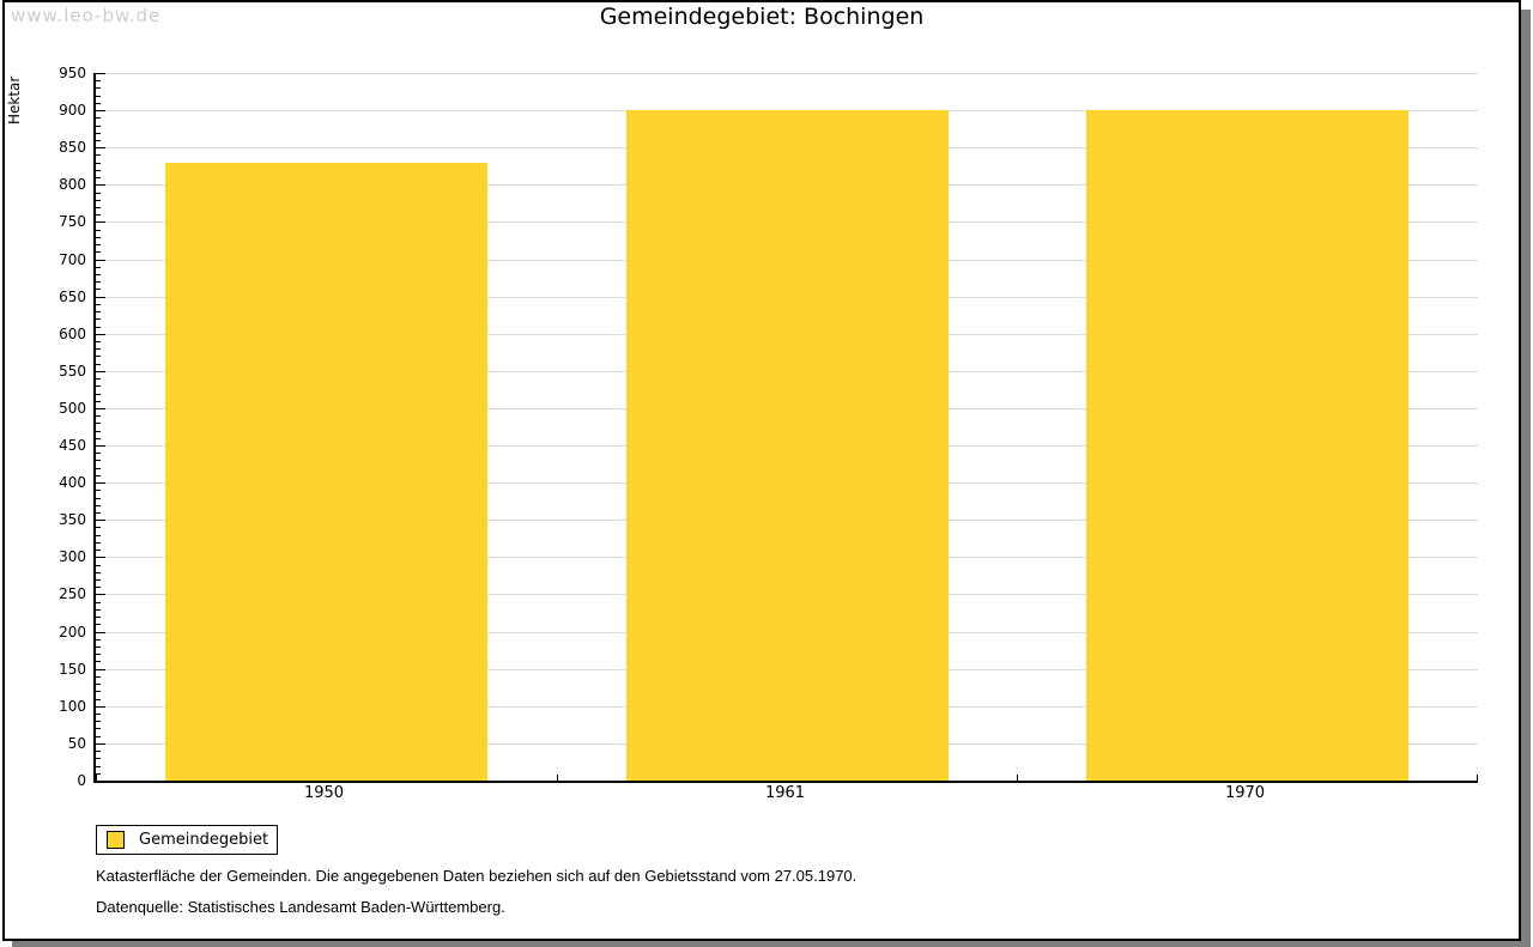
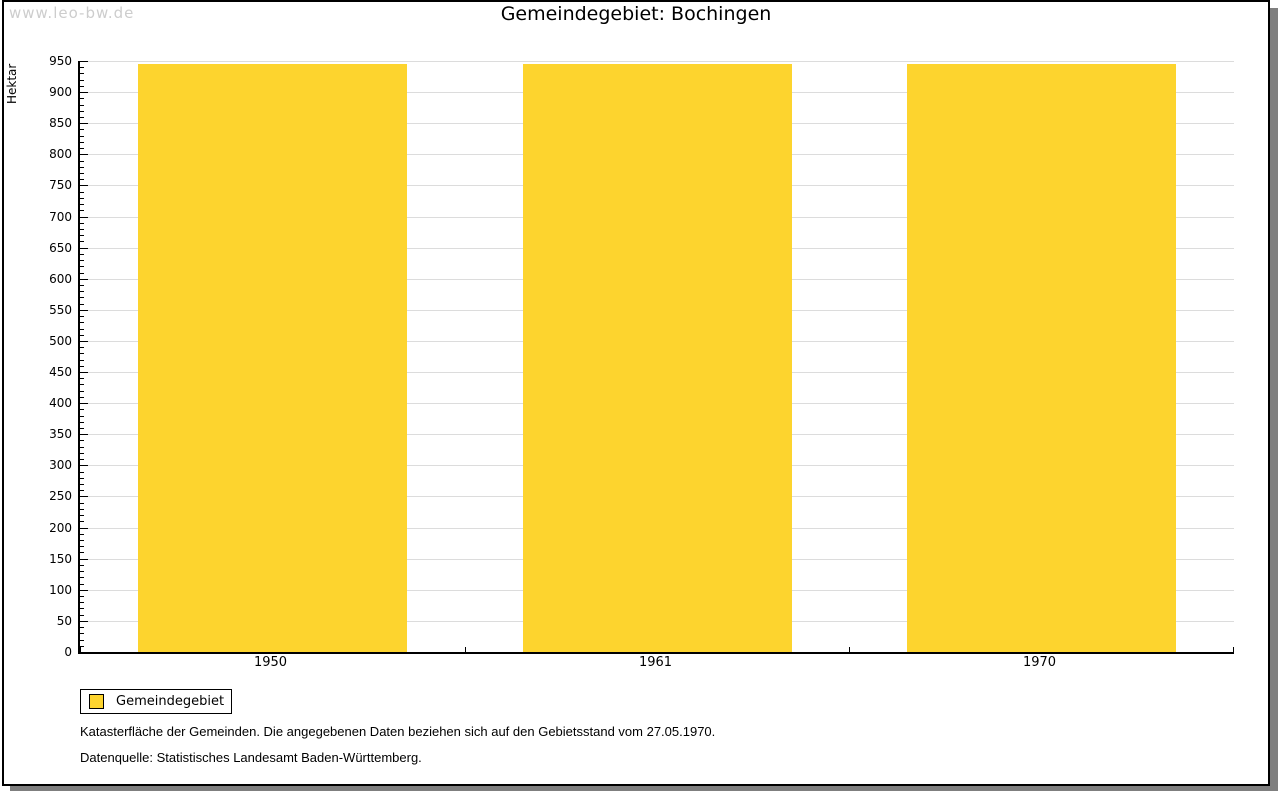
1950: 830 -> 950
1961: 900 -> 950
1970: 900 -> 950
